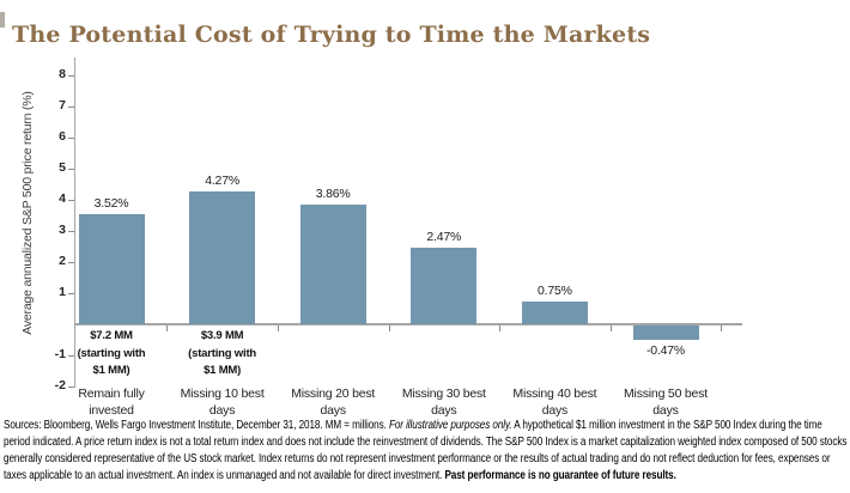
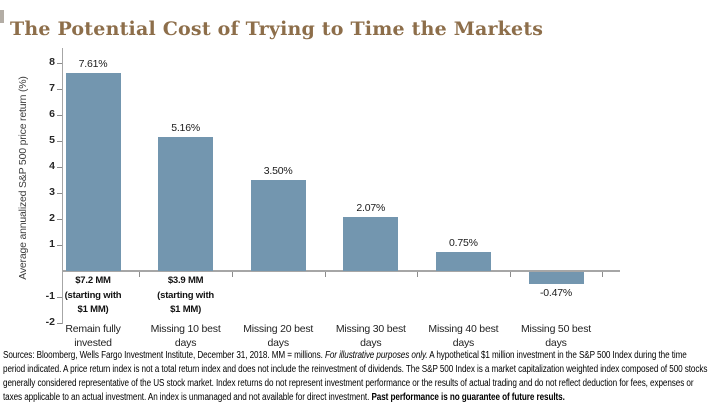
Remain fully invested: 3.52% -> 7.61%
Missing 10 best days: 4.27% -> 5.16%
Missing 20 best days: 3.86% -> 3.50%
Missing 30 best days: 2.47% -> 2.07%
